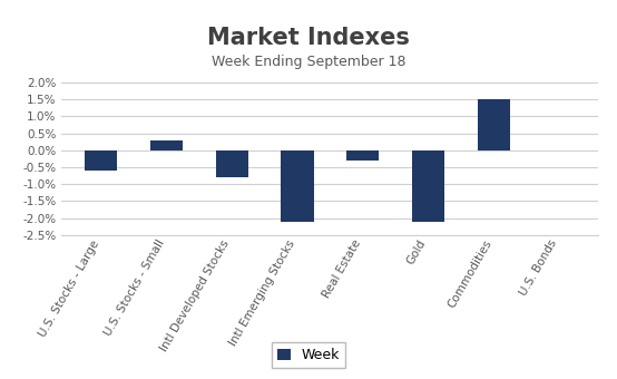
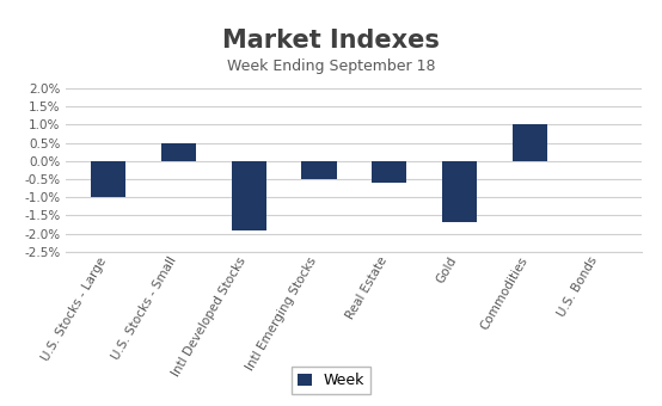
U.S. Stocks - Large: -0.6% -> -1.0%
U.S. Stocks - Small: 0.3% -> 0.5%
Intl Developed Stocks: -0.8% -> -1.9%
Intl Emerging Stocks: -2.1% -> -0.5%
Real Estate: -0.3% -> -0.6%
Gold: -2.1% -> -1.7%
Commodities: 1.5% -> 1.0%
